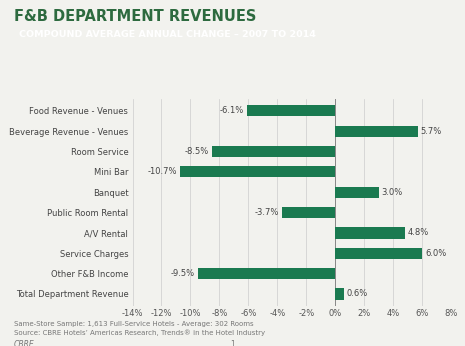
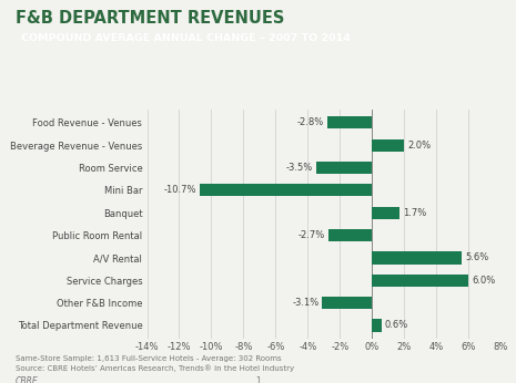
Food Revenue - Venues: -6.1% -> -2.8%
Beverage Revenue - Venues: 5.7% -> 2.0%
Room Service: -8.5% -> -3.5%
Banquet: 3.0% -> 1.7%
Public Room Rental: -3.7% -> -2.7%
A/V Rental: 4.8% -> 5.6%
Other F&B Income: -9.5% -> -3.1%
